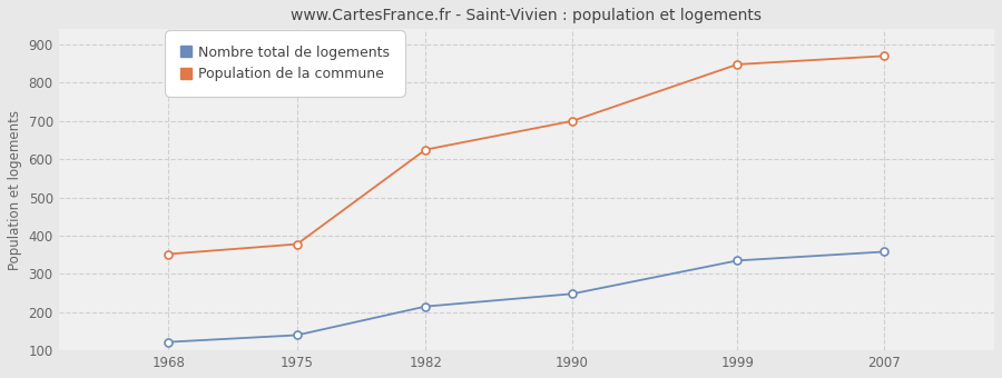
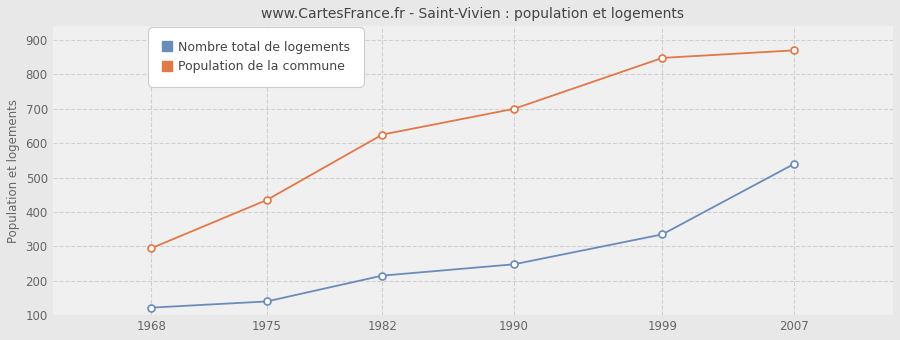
Population de la commune/1968: 352 -> 295
Population de la commune/1975: 378 -> 435
Nombre total de logements/2007: 358 -> 540
